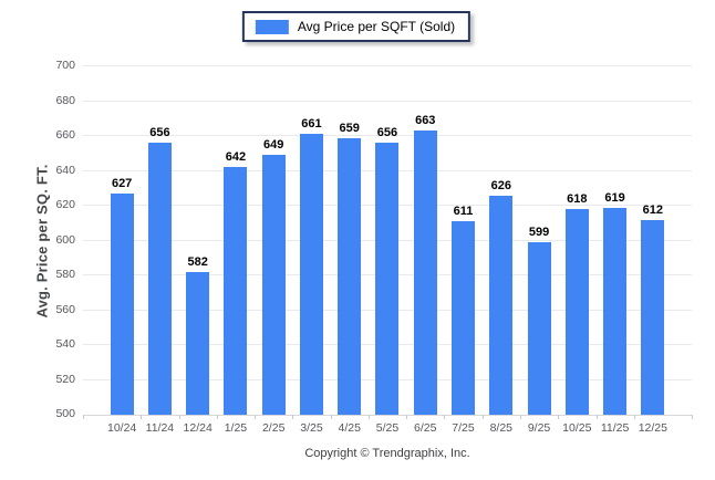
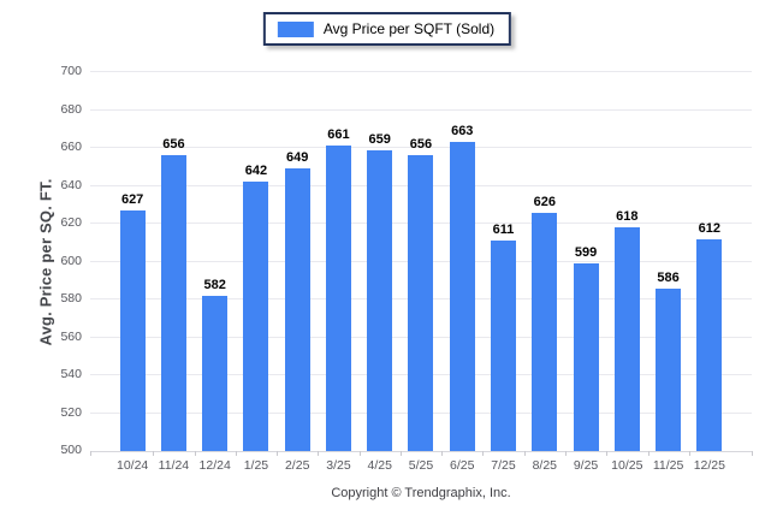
11/25: 619 -> 586
